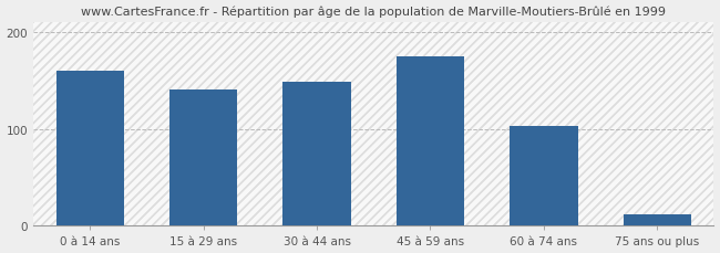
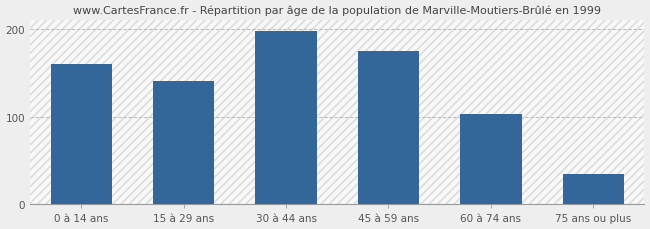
30 à 44 ans: 148 -> 197
75 ans ou plus: 12 -> 35
